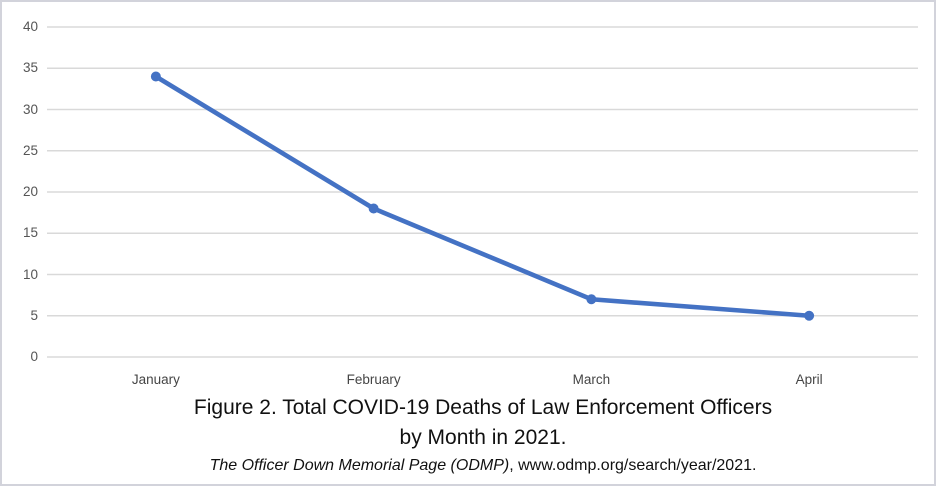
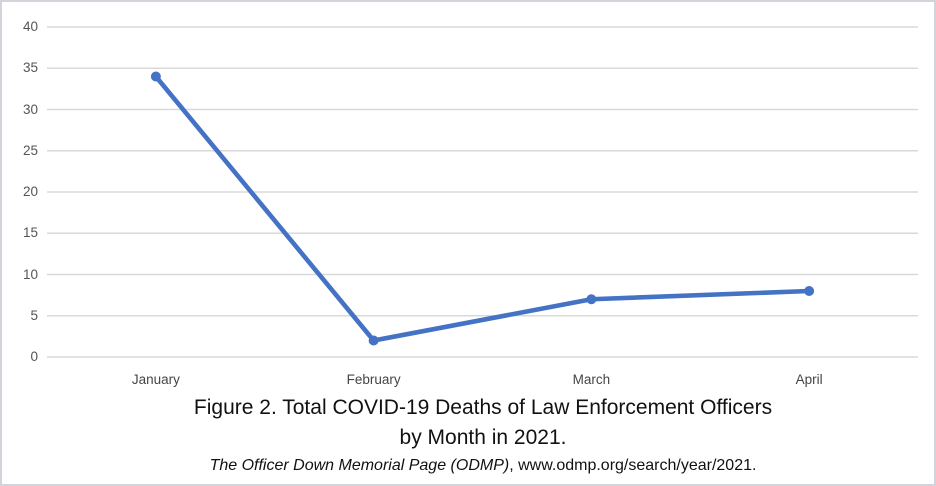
February: 18 -> 2
April: 5 -> 8
